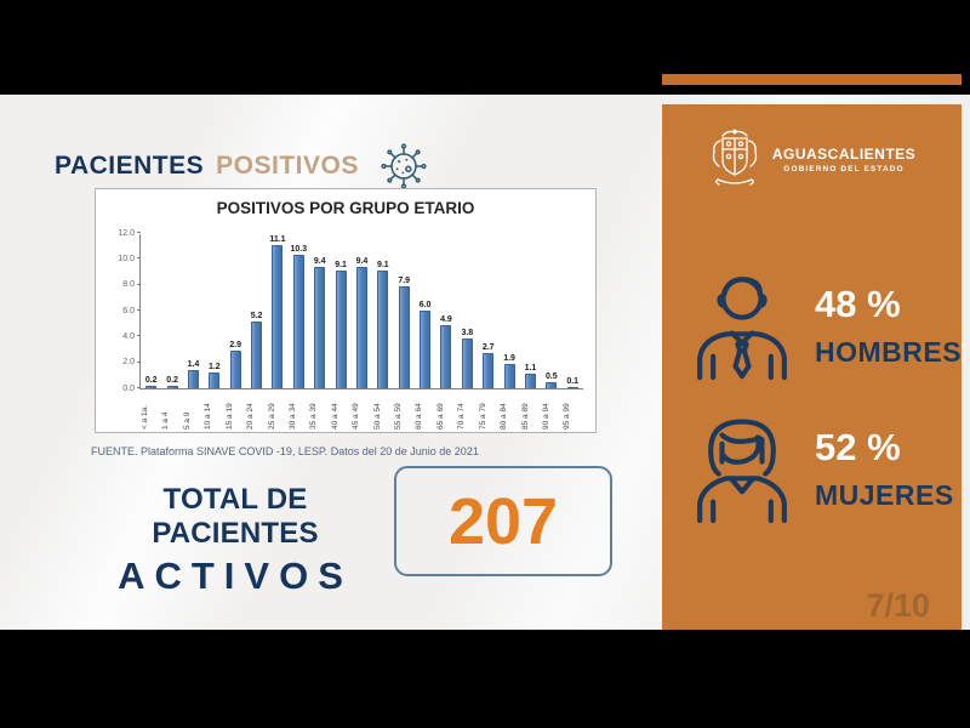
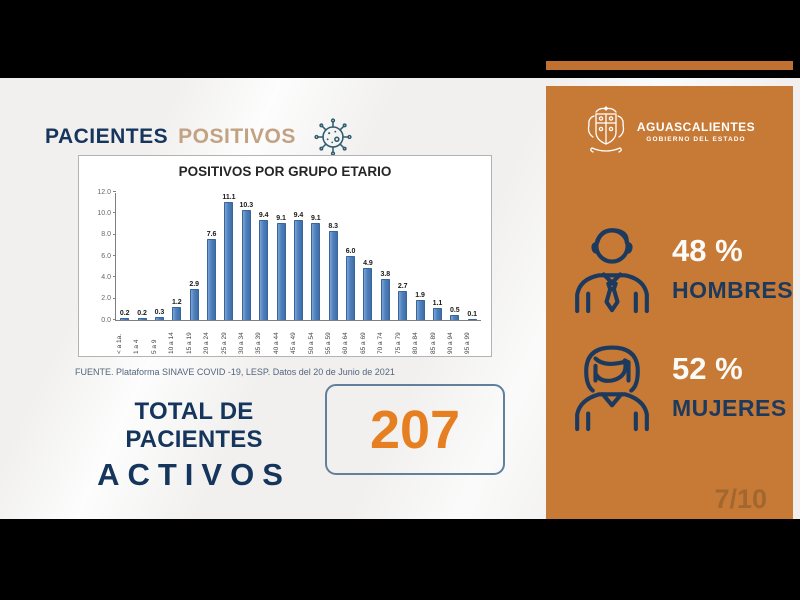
5 a 9: 1.4 -> 0.3
20 a 24: 5.2 -> 7.6
55 a 59: 7.9 -> 8.3
